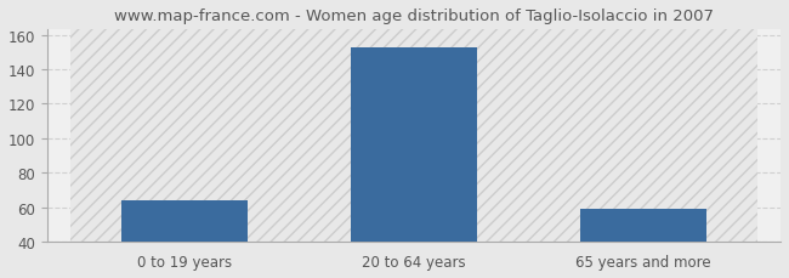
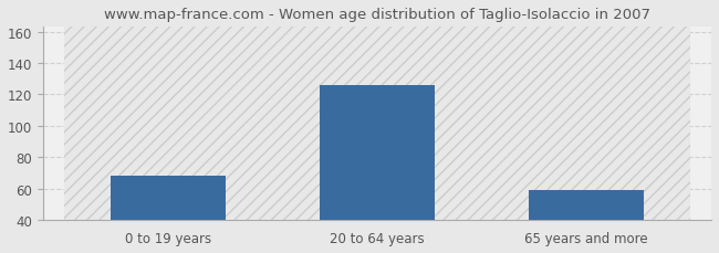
0 to 19 years: 64 -> 68
20 to 64 years: 153 -> 126
